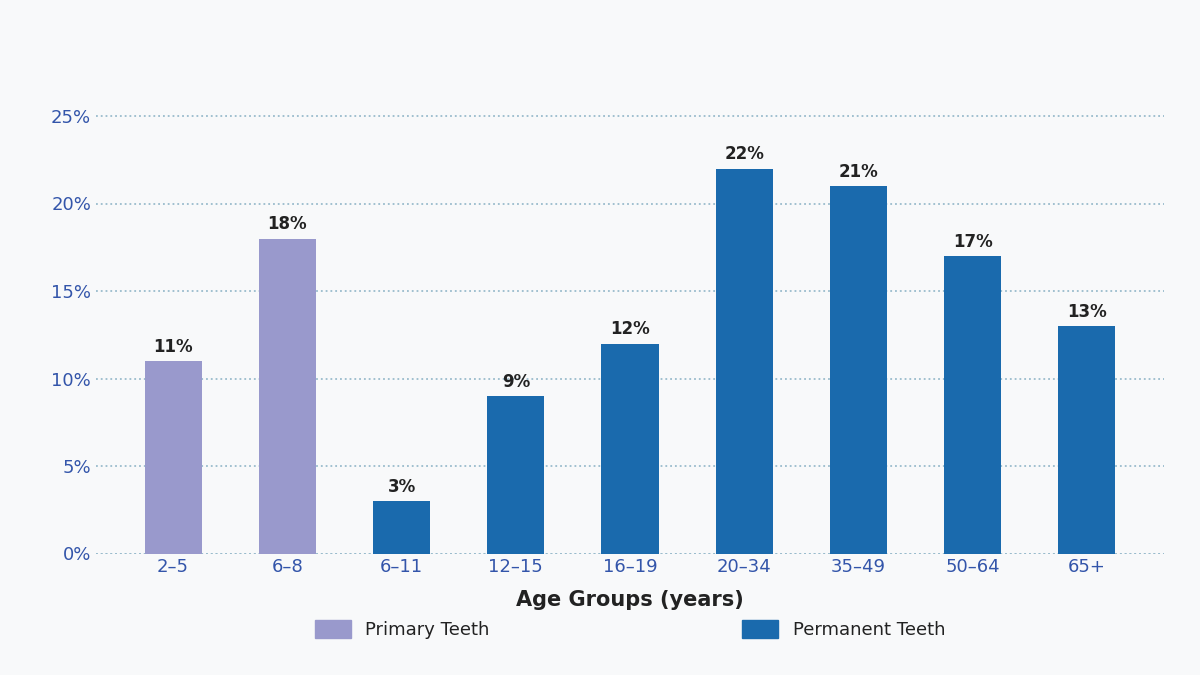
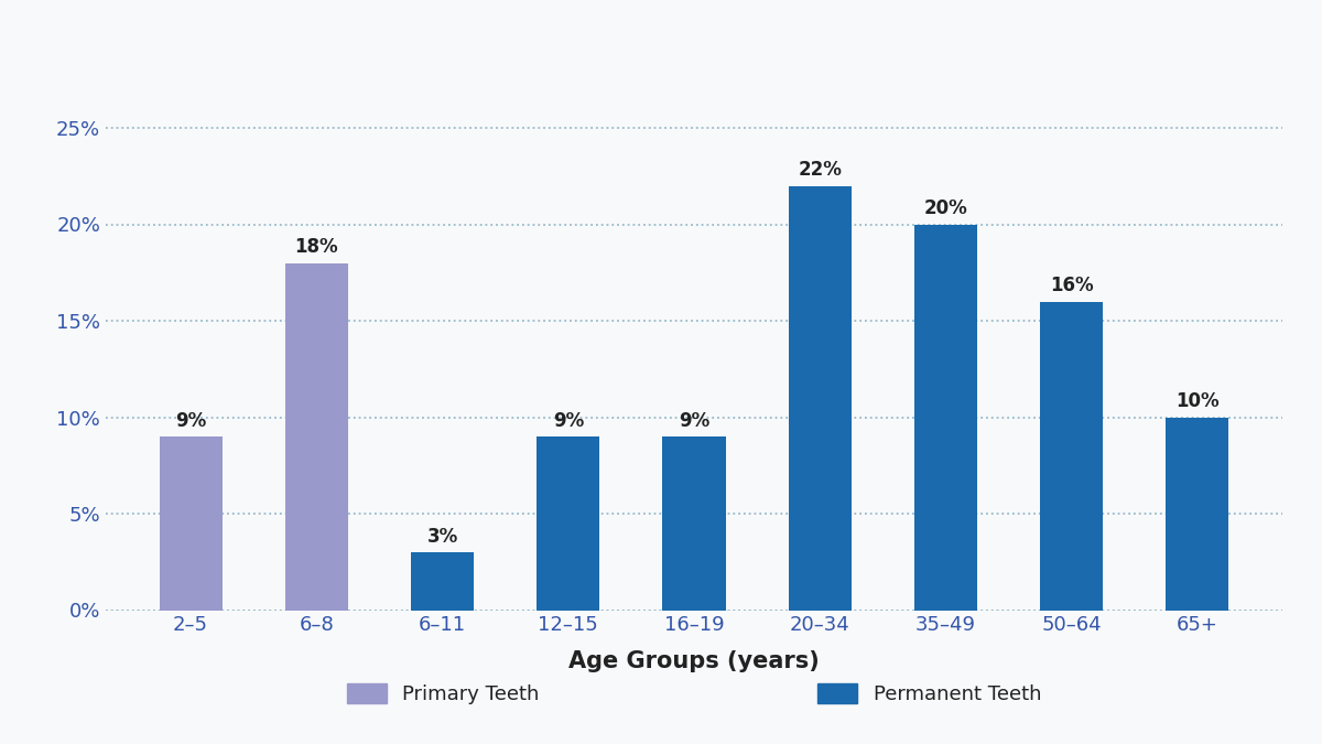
2–5: 11% -> 9%
16–19: 12% -> 9%
35–49: 21% -> 20%
50–64: 17% -> 16%
65+: 13% -> 10%
